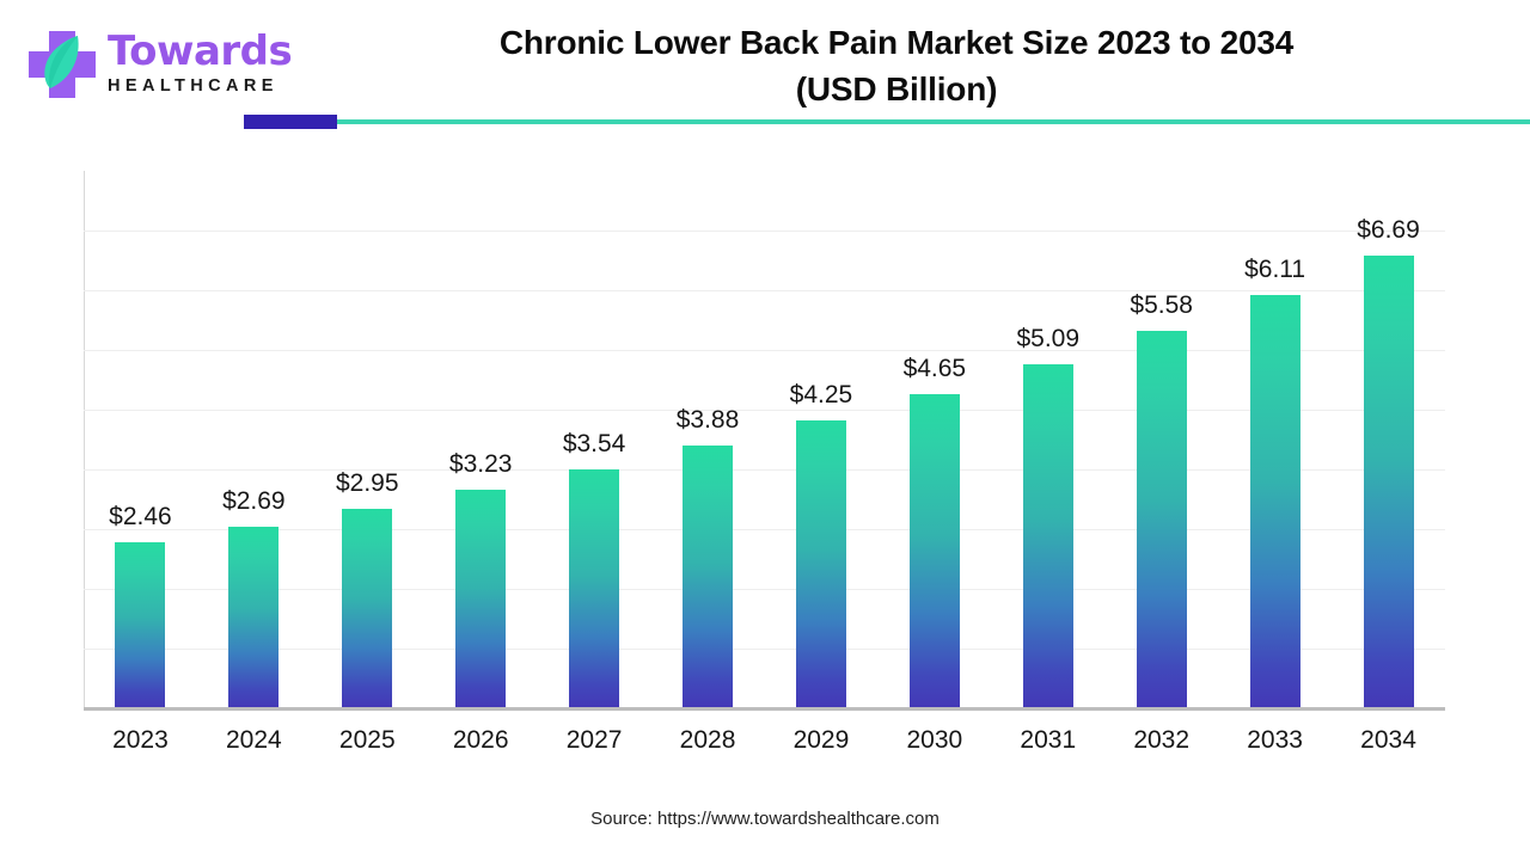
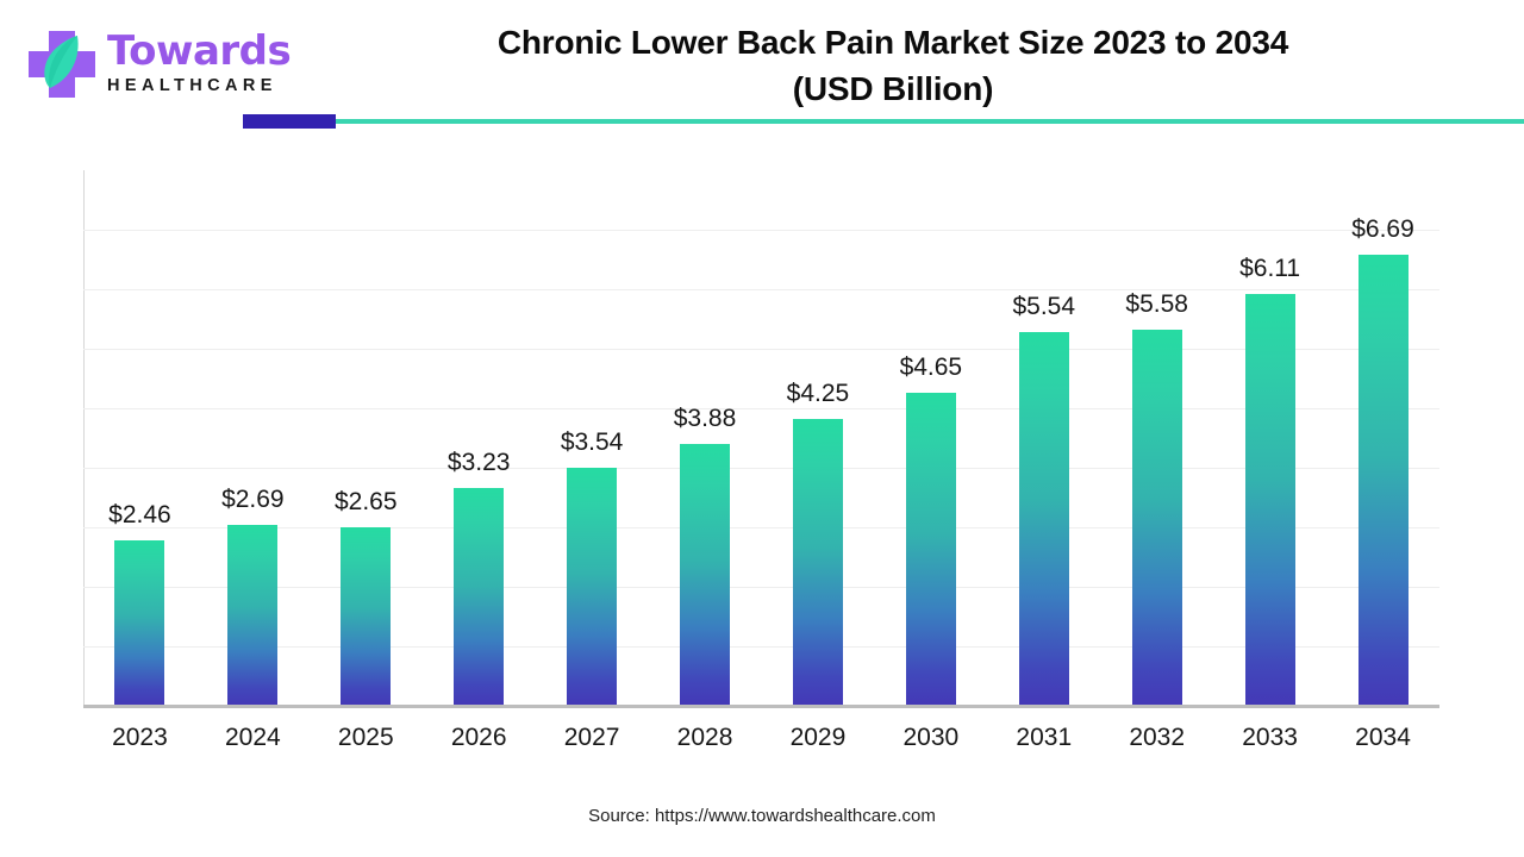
2025: $2.95 -> $2.65
2031: $5.09 -> $5.54
